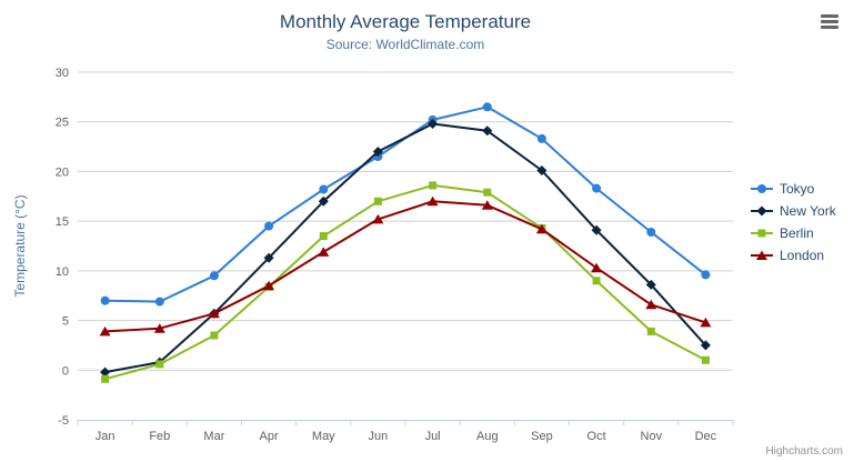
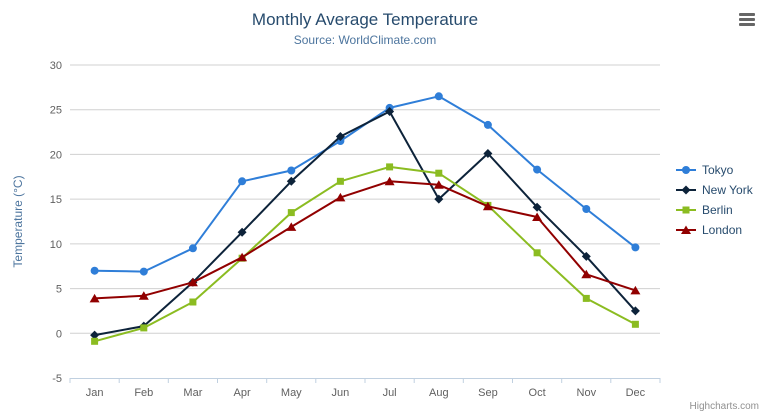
Tokyo/Apr: 14 -> 17
New York/Aug: 24 -> 15
London/Oct: 10 -> 13
